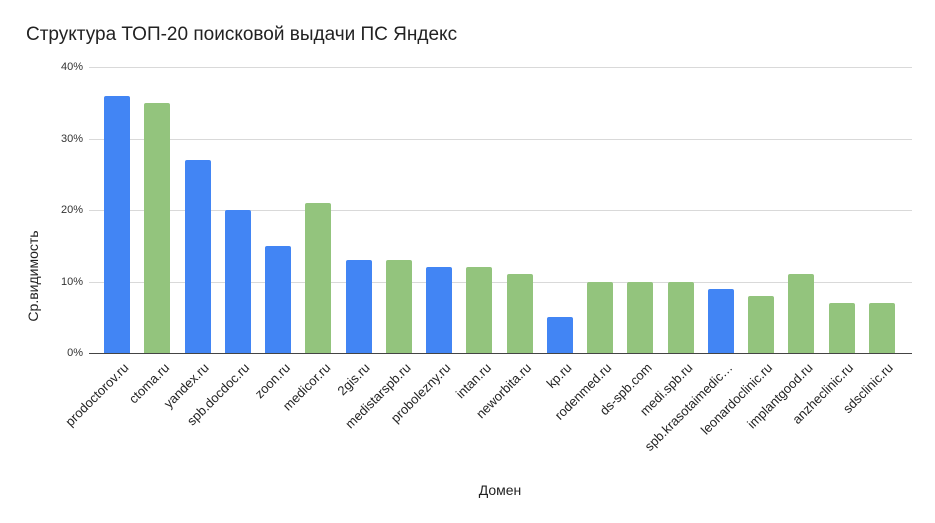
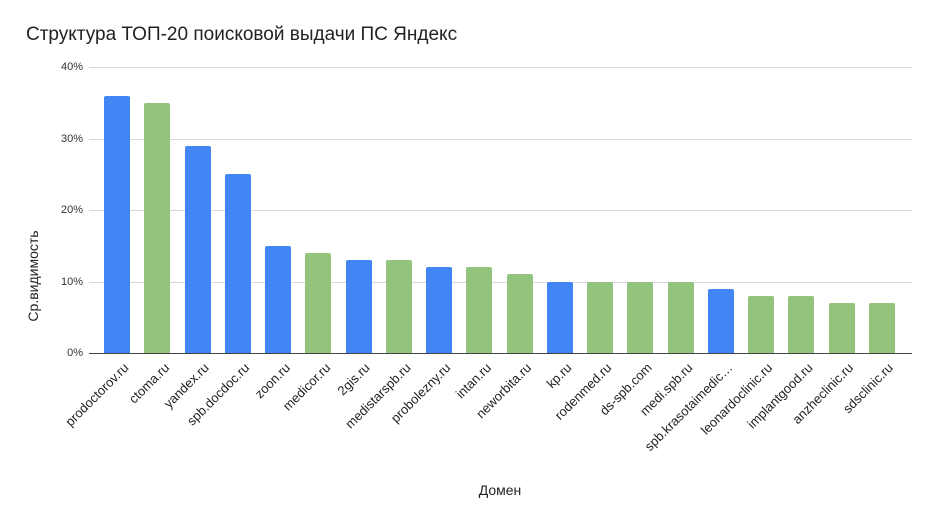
yandex.ru: 27% -> 29%
spb.docdoc.ru: 20% -> 25%
medicor.ru: 21% -> 14%
kp.ru: 5% -> 10%
implantgood.ru: 11% -> 8%
